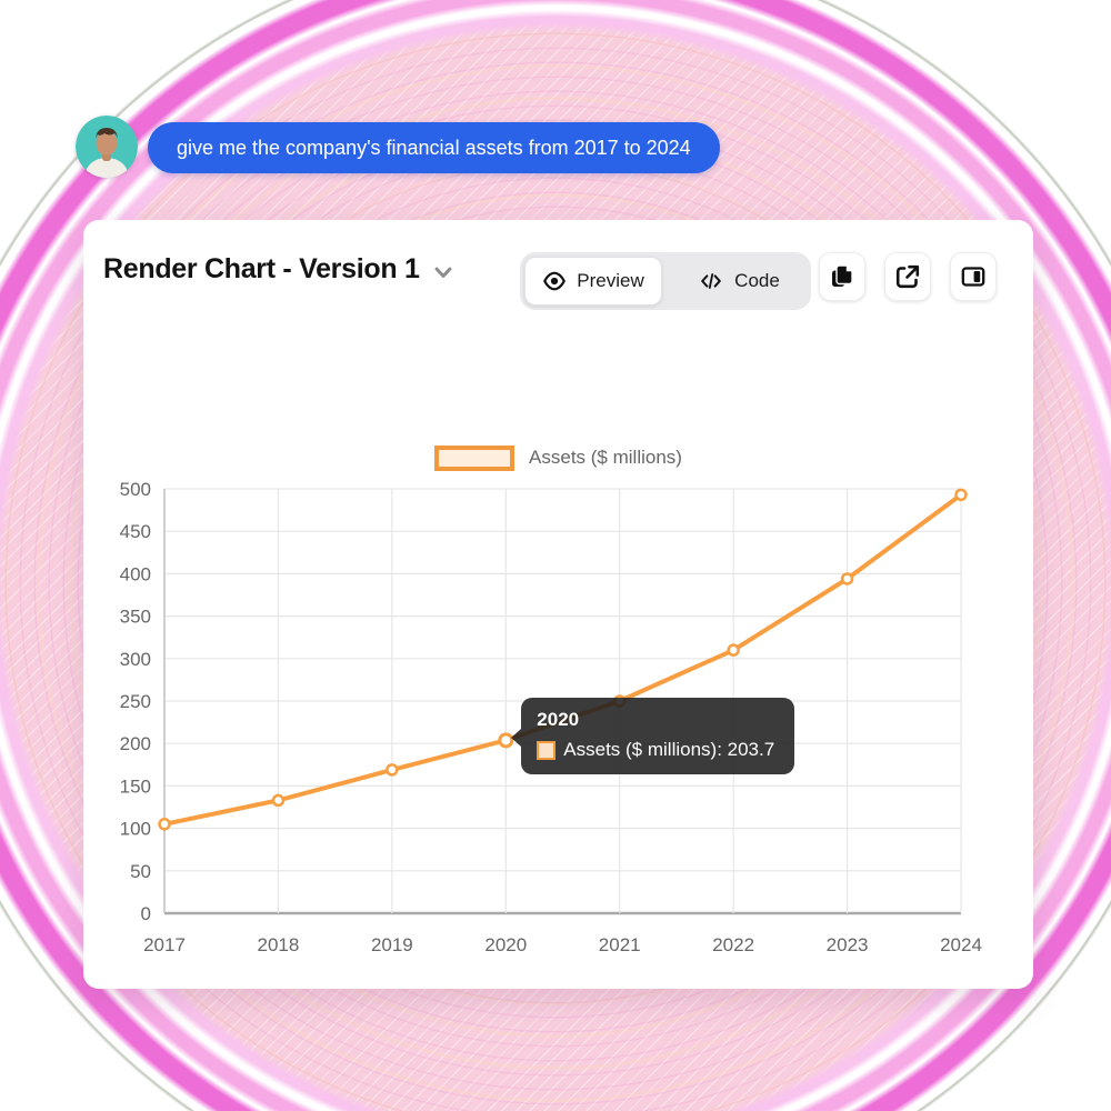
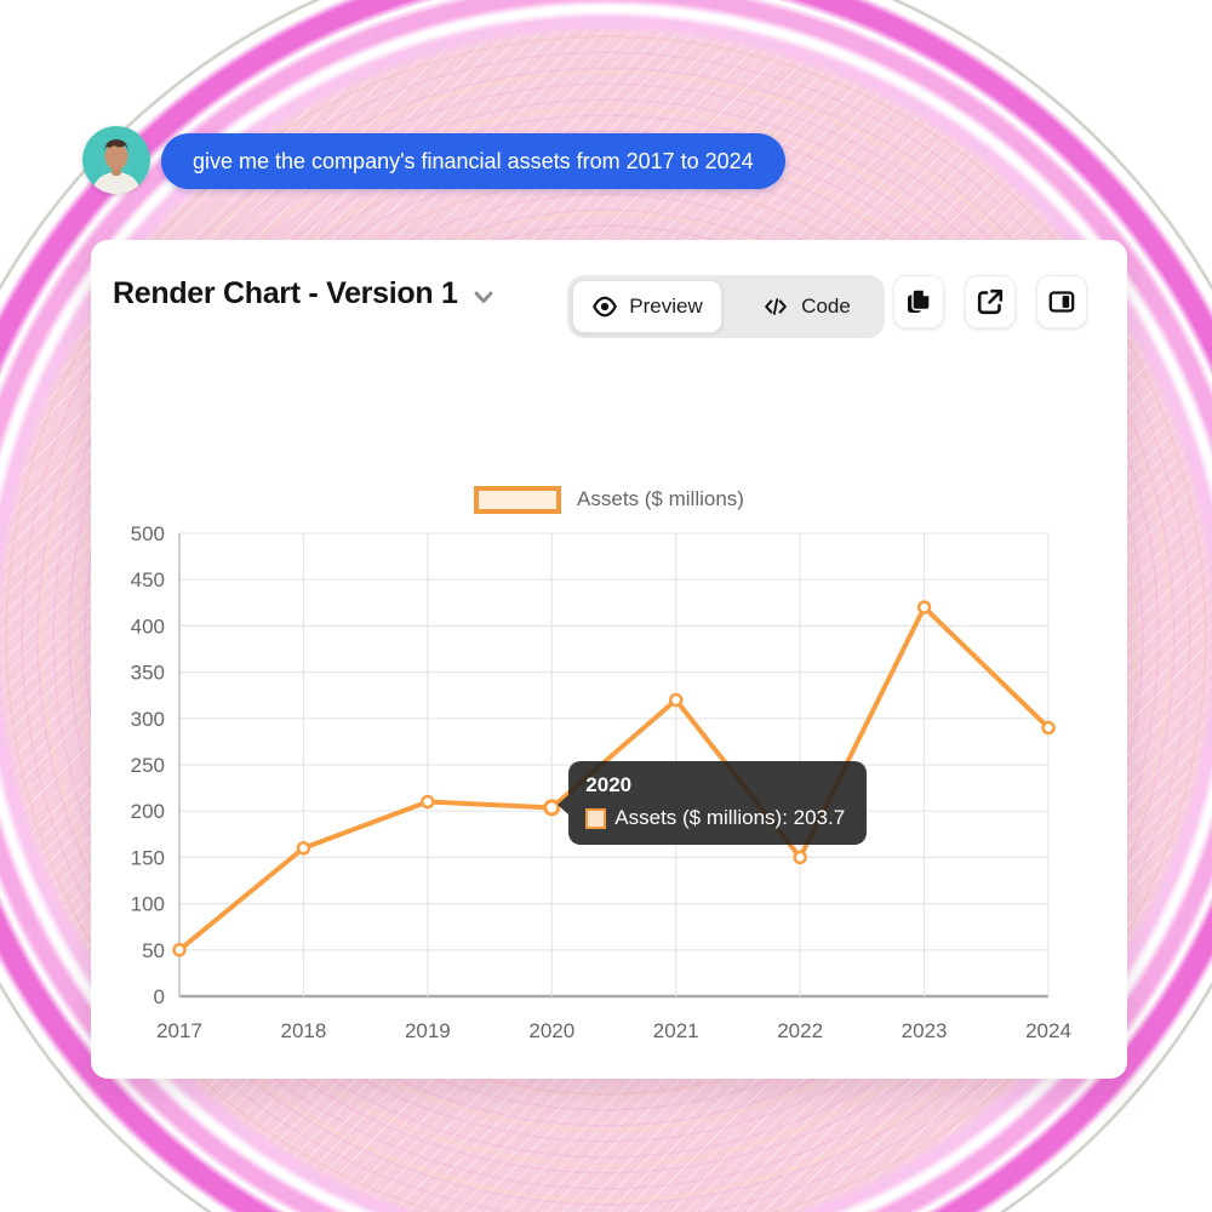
2017: 100 -> 50
2018: 130 -> 160
2019: 170 -> 210
2021: 250 -> 320
2022: 310 -> 150
2023: 390 -> 420
2024: 490 -> 290
